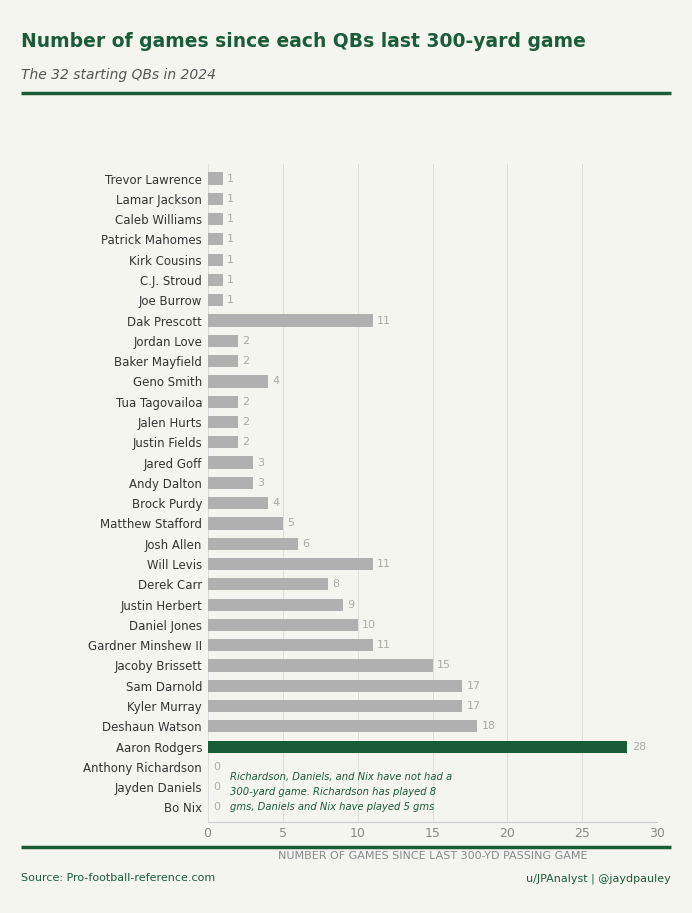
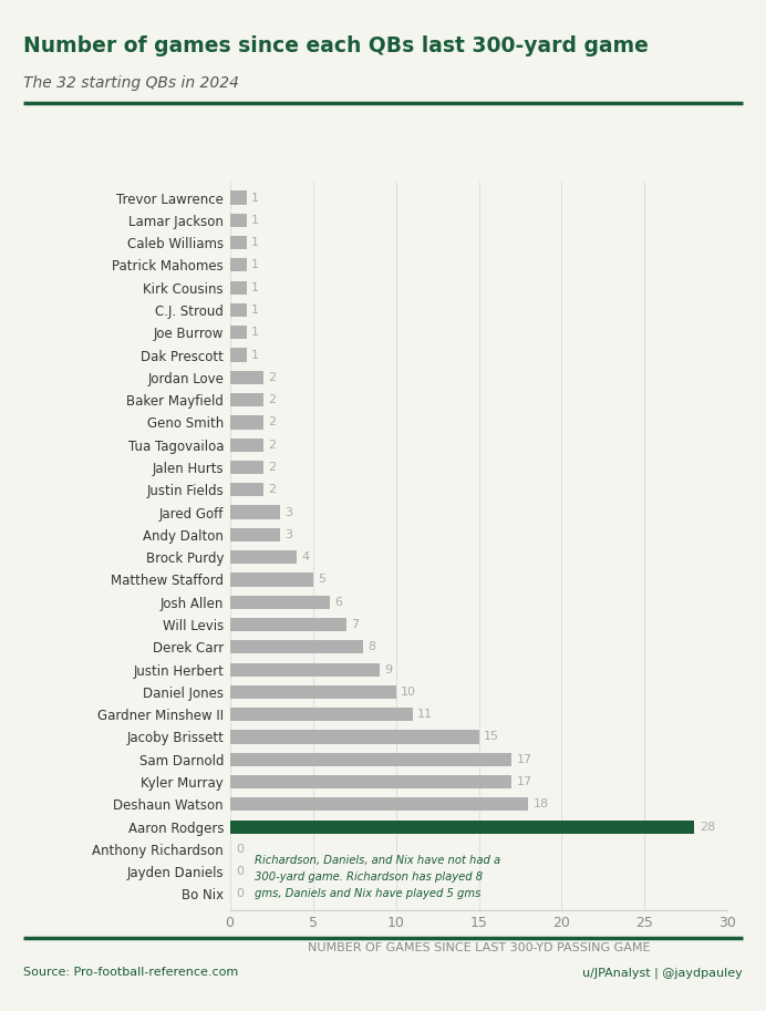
Dak Prescott: 11 -> 1
Geno Smith: 4 -> 2
Will Levis: 11 -> 7
